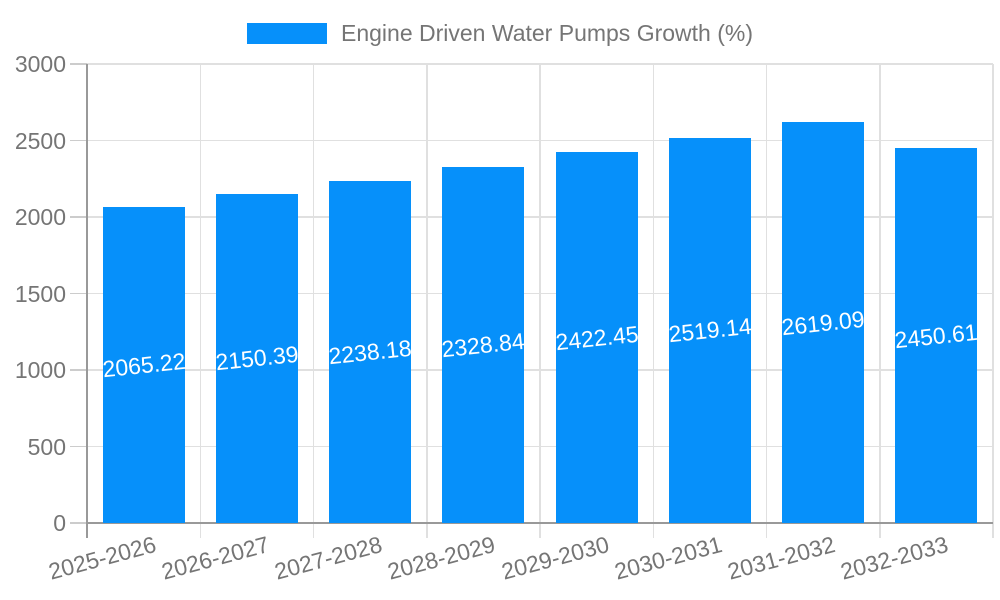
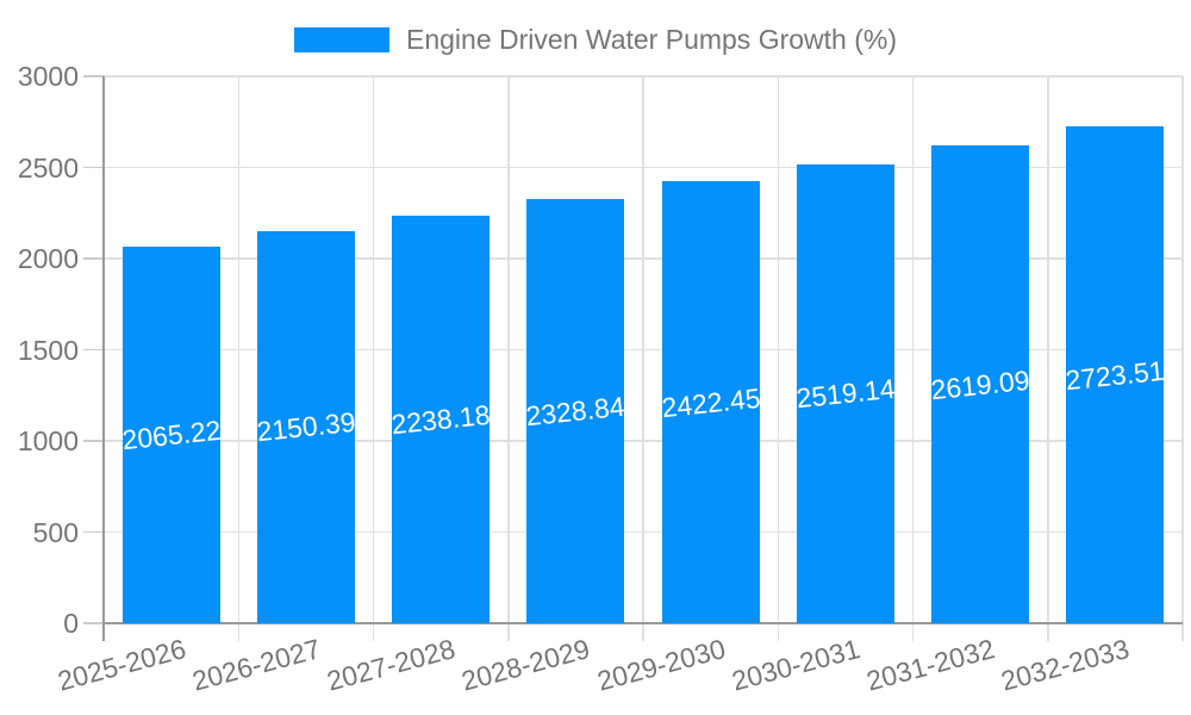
2032-2033: 2450.61 -> 2723.51
